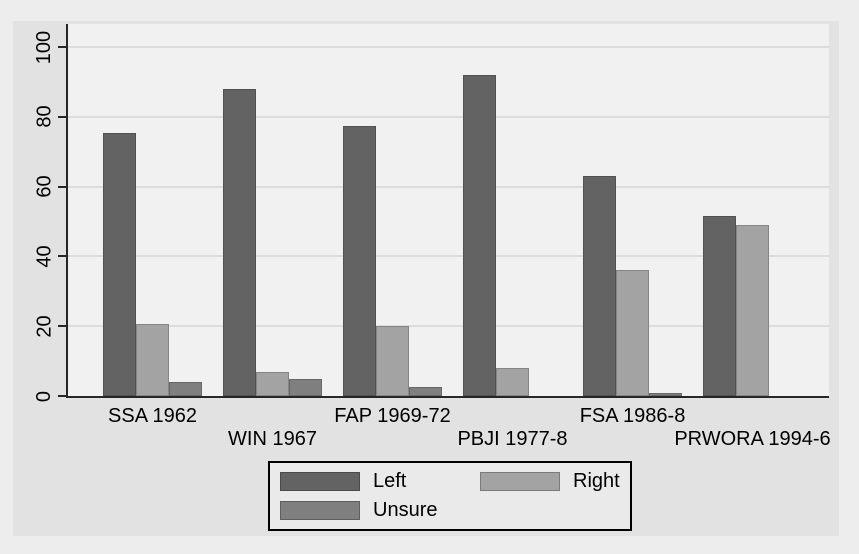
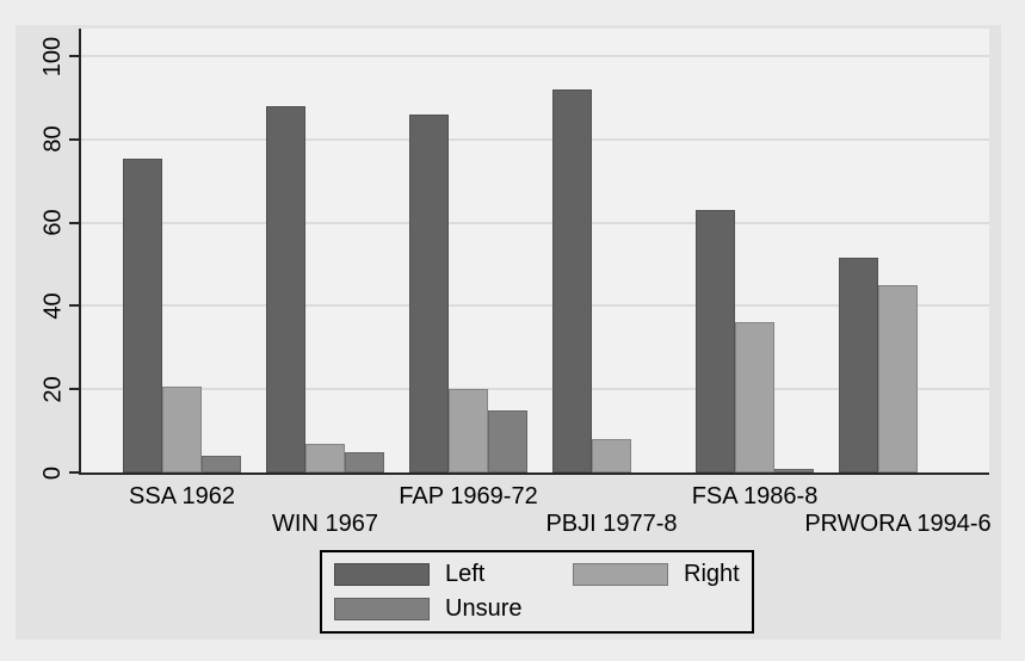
Left/FAP 1969-72: 78 -> 86
Unsure/FAP 1969-72: 2 -> 15
Right/PRWORA 1994-6: 49 -> 45
